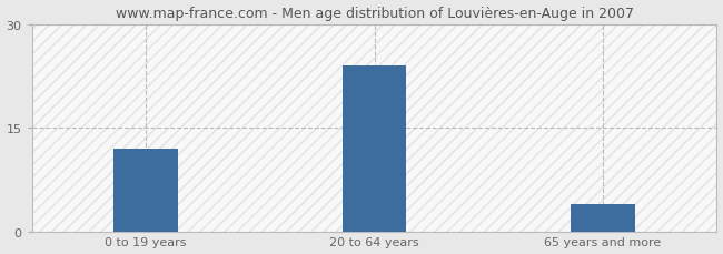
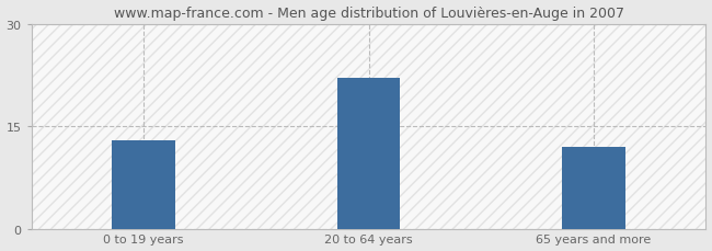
0 to 19 years: 12 -> 13
20 to 64 years: 24 -> 22
65 years and more: 4 -> 12
